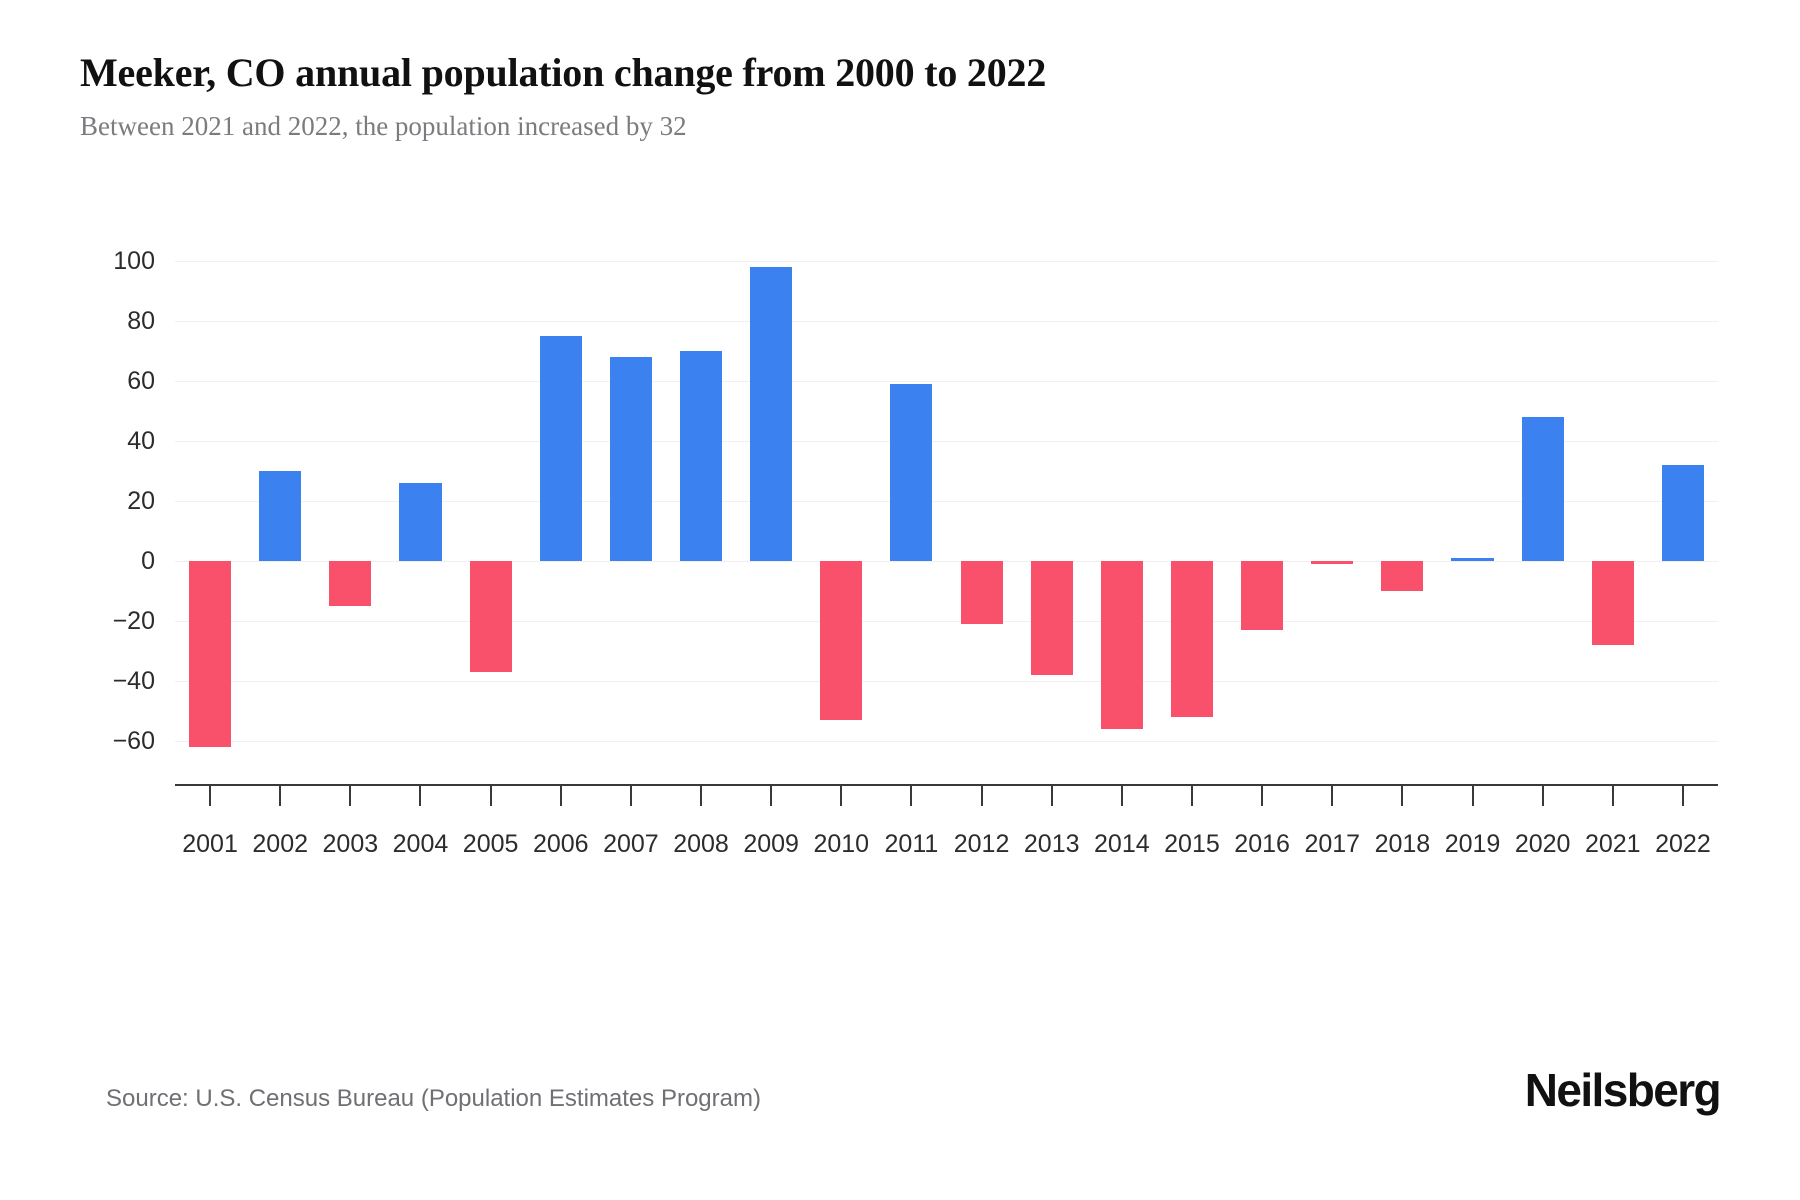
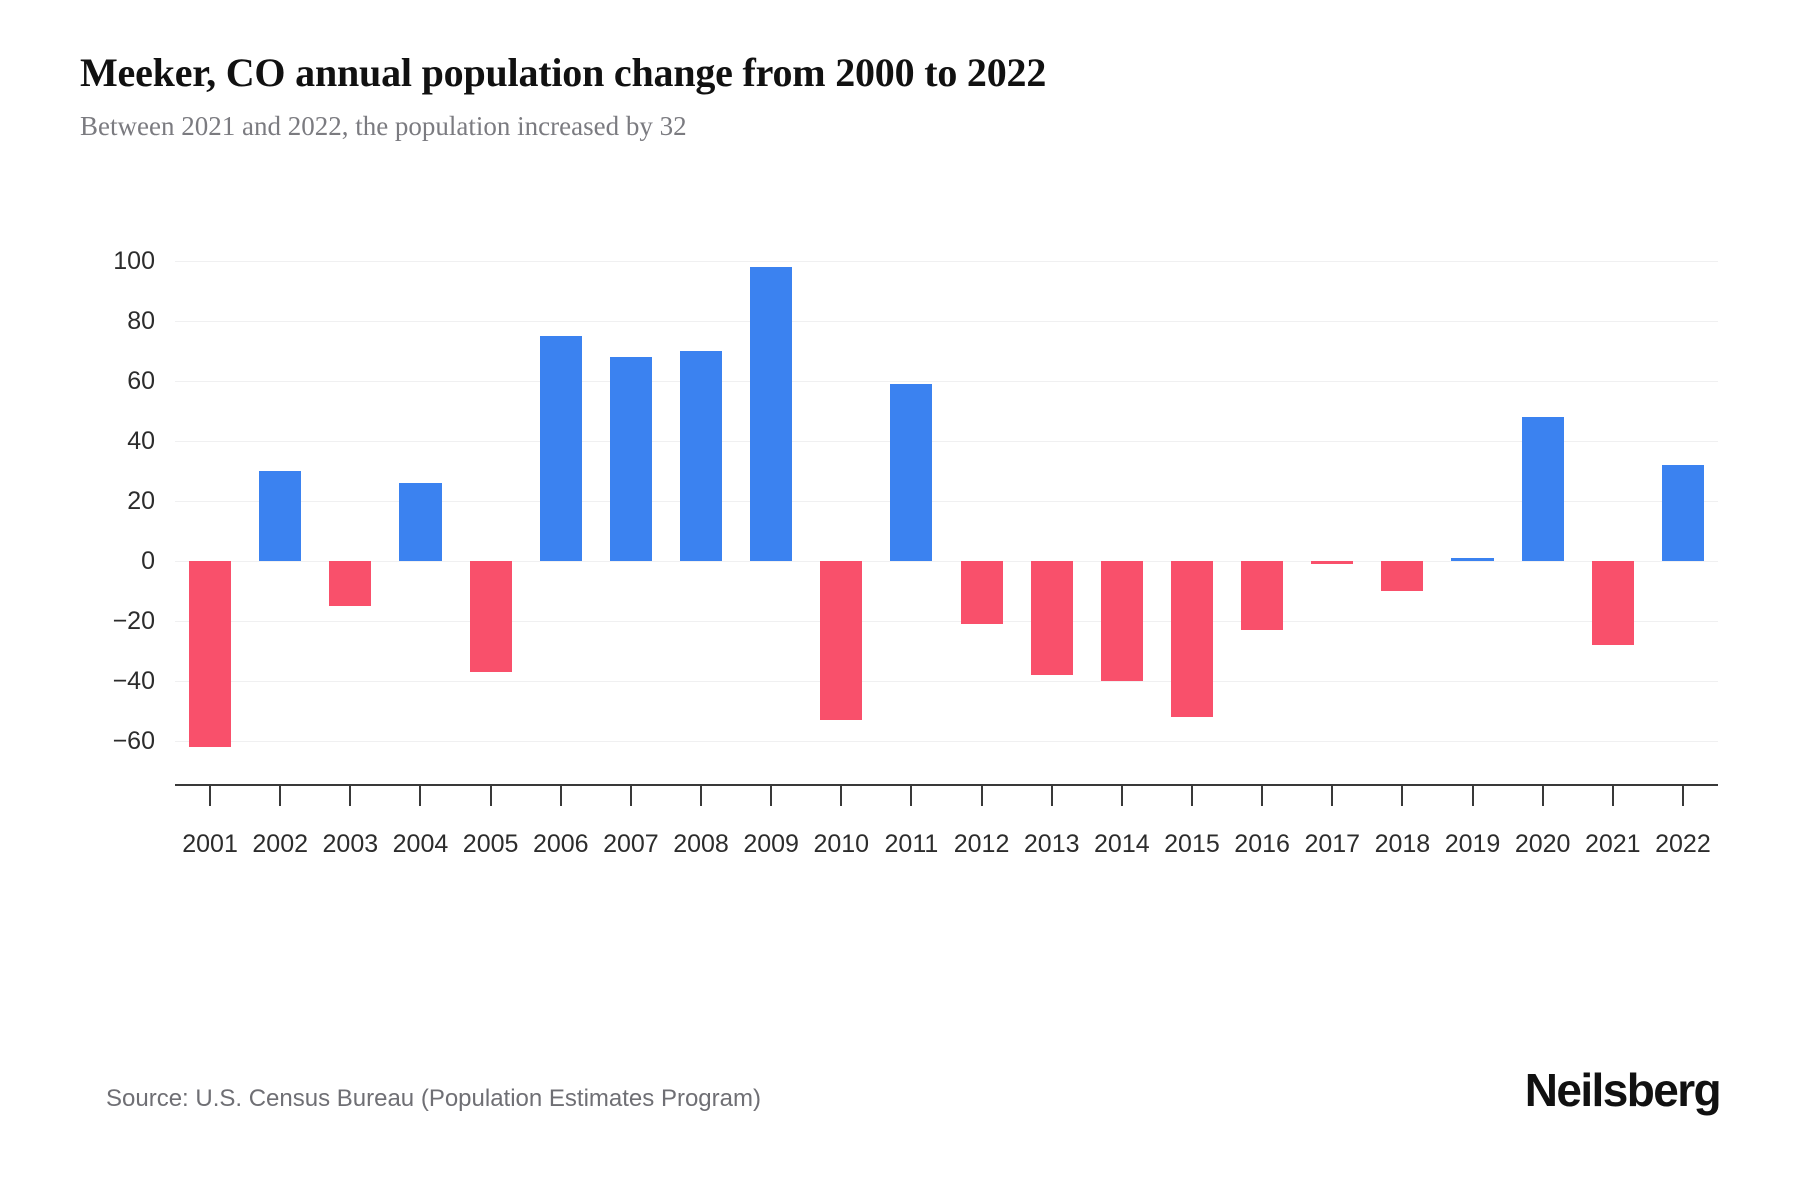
2014: -56 -> -40
